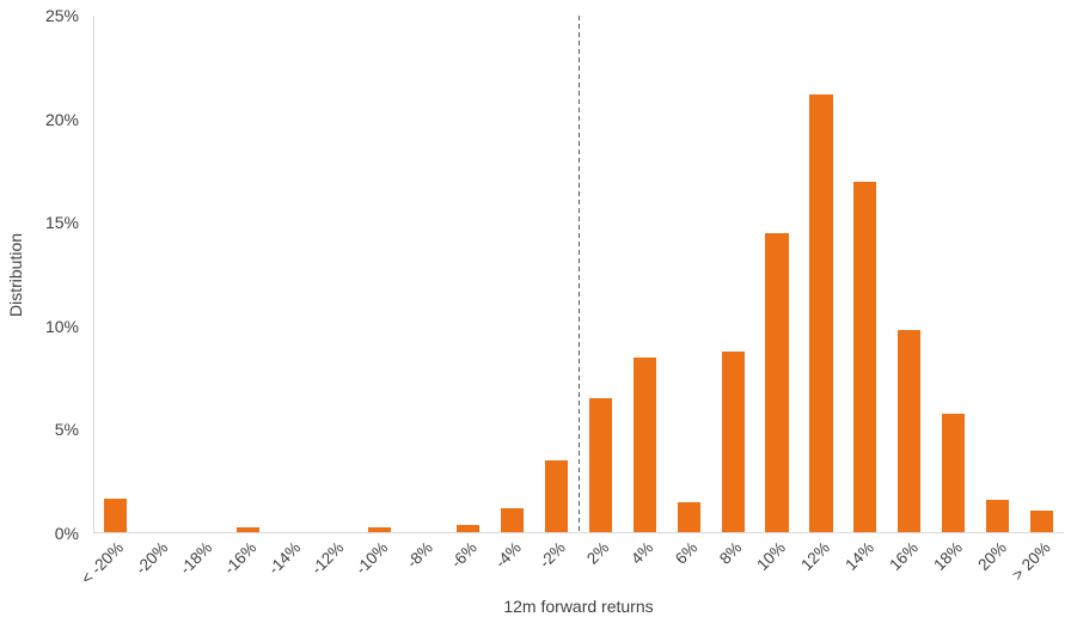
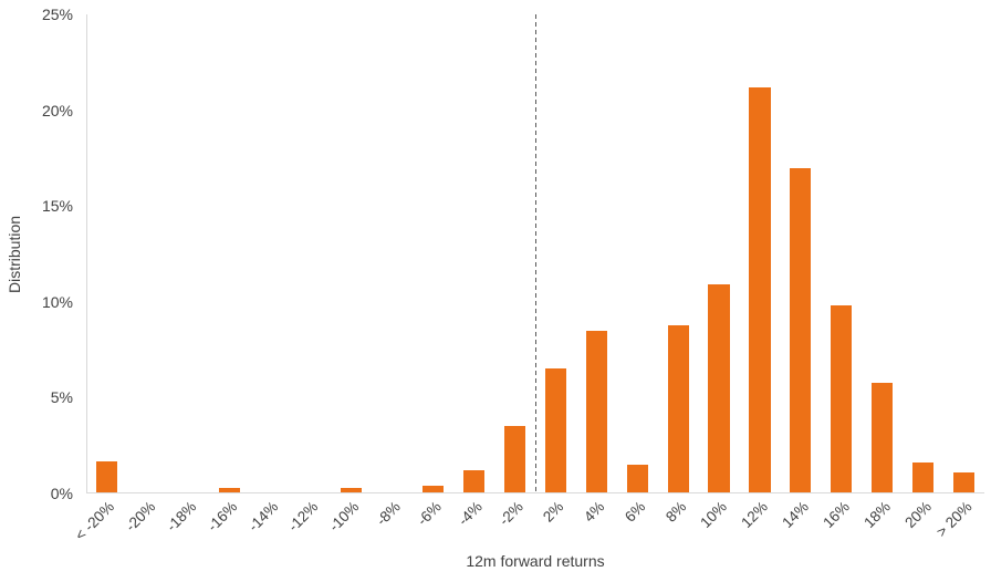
10%: 14.5% -> 10.9%
